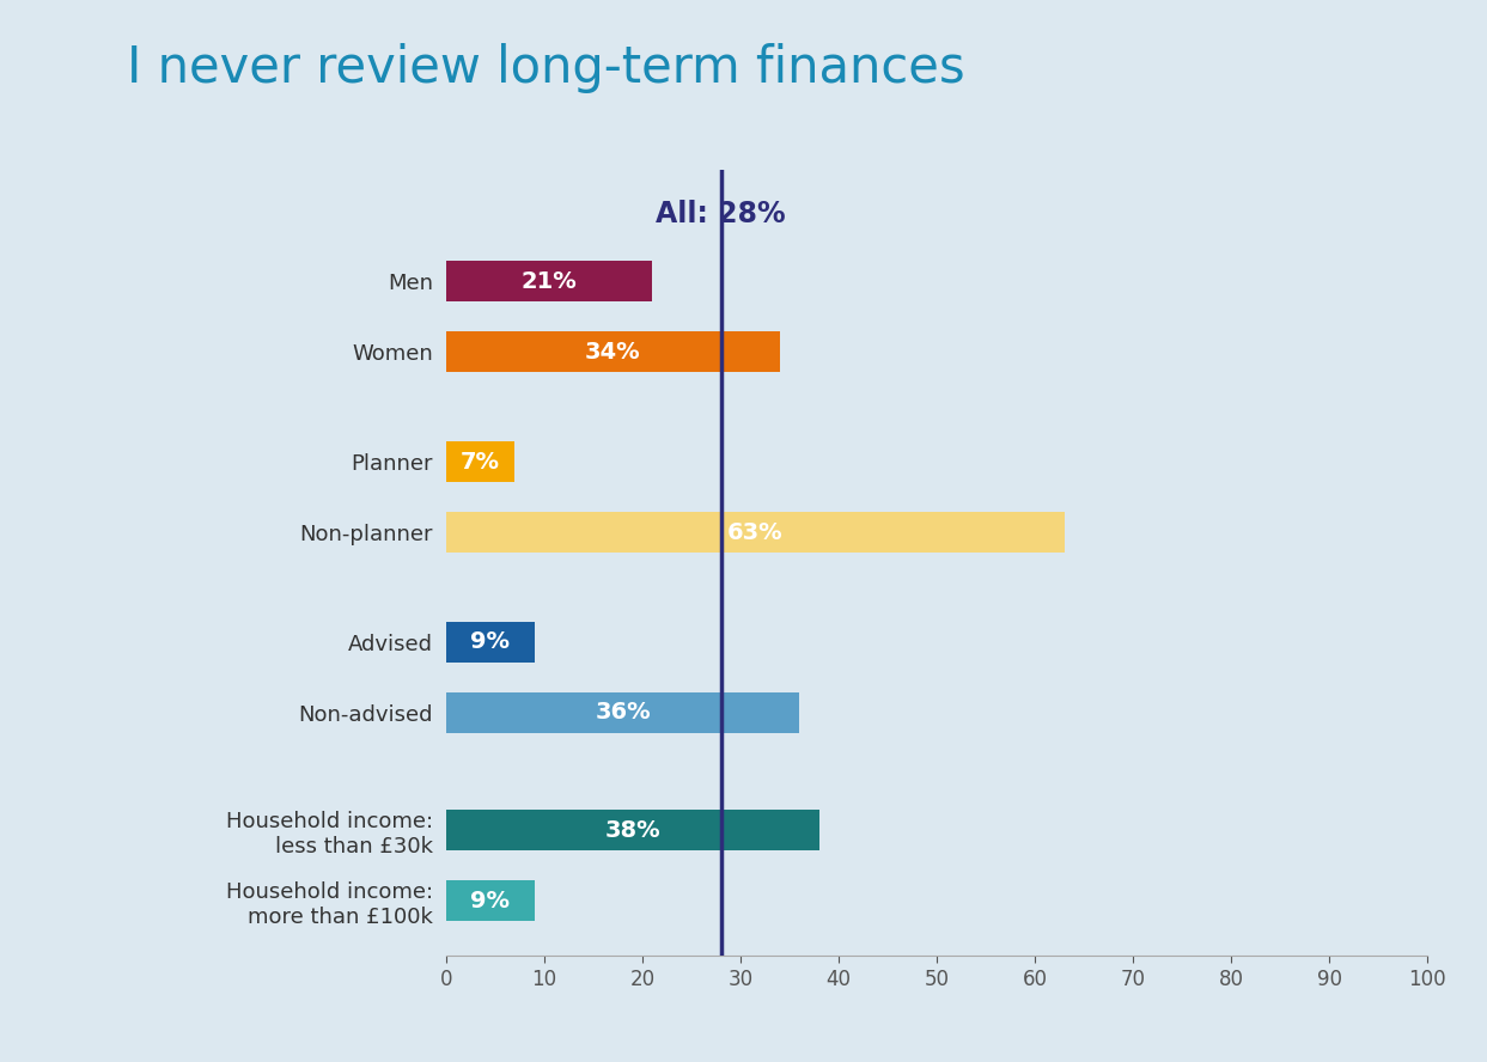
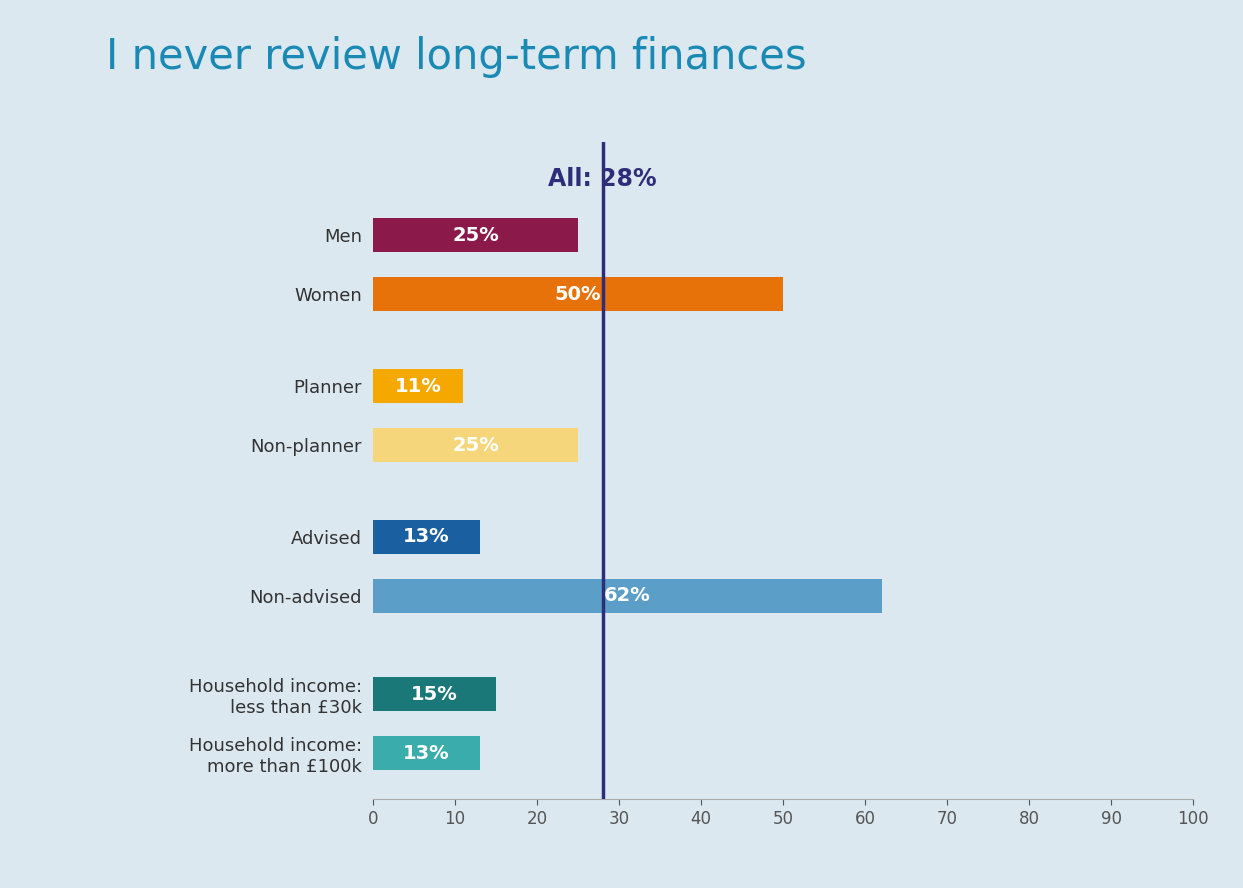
Men: 21% -> 25%
Women: 34% -> 50%
Planner: 7% -> 11%
Non-planner: 63% -> 25%
Advised: 9% -> 13%
Non-advised: 36% -> 62%
Household income: less than £30k: 38% -> 15%
Household income: more than £100k: 9% -> 13%
